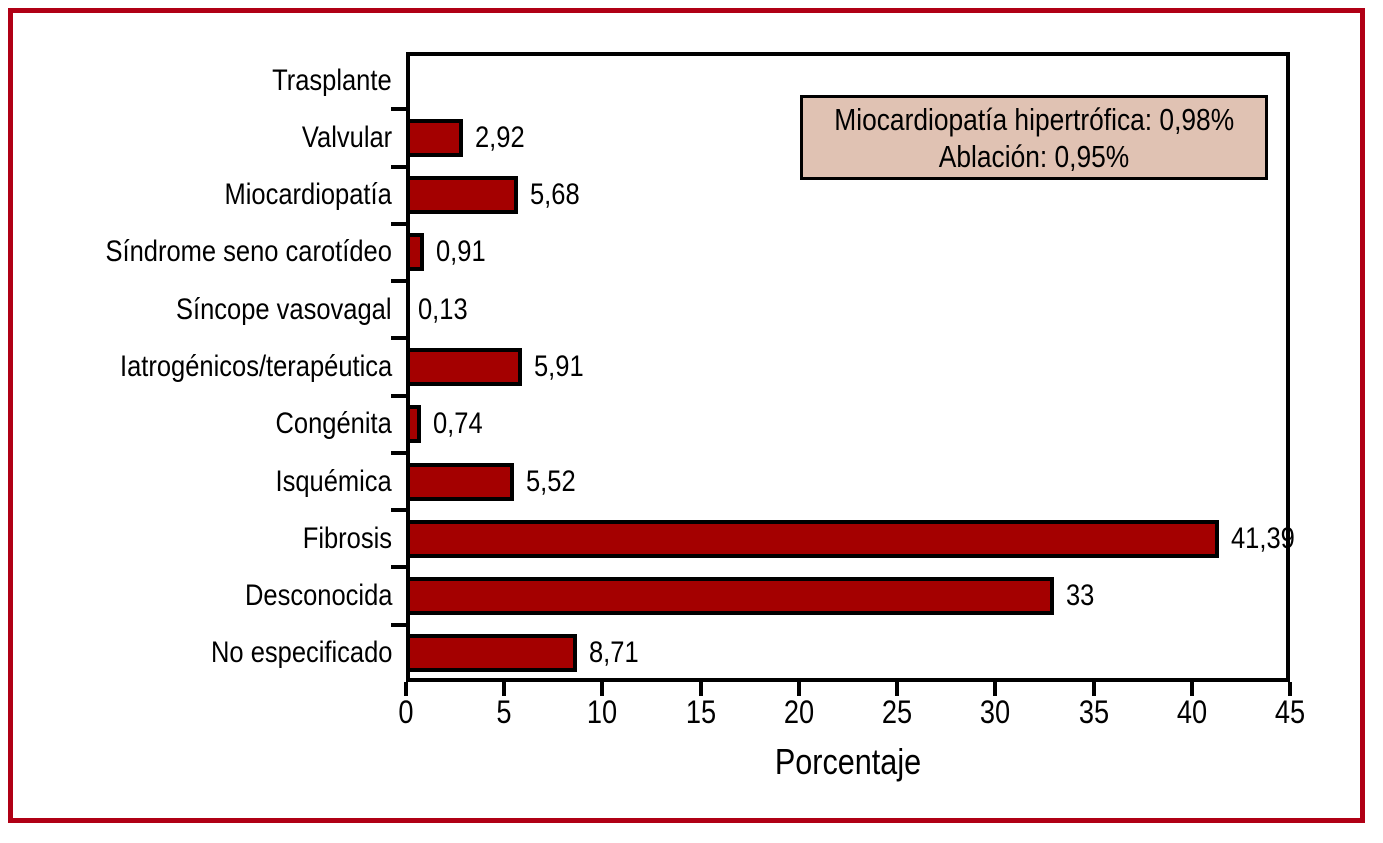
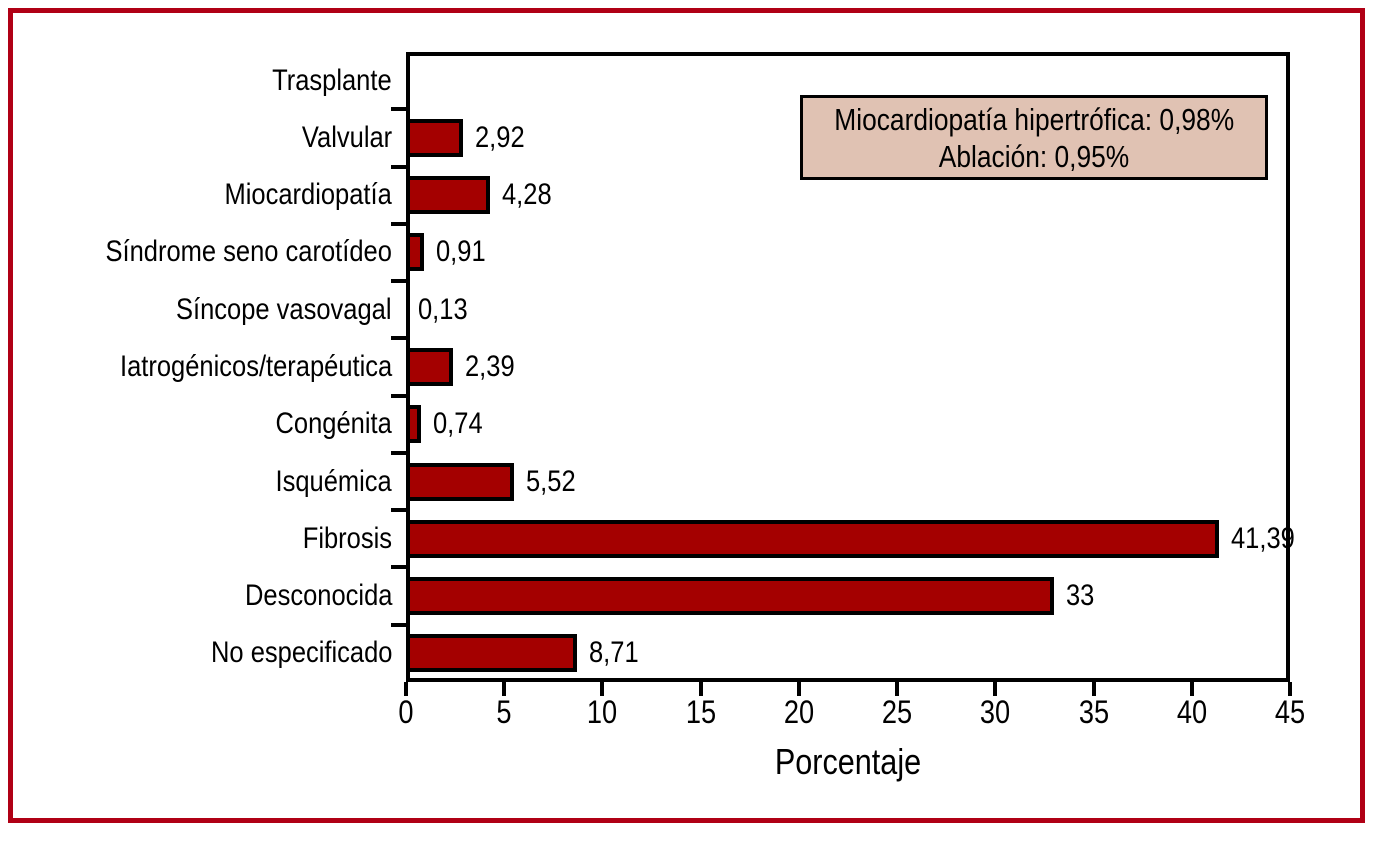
Miocardiopatía: 5,68 -> 4,28
Iatrogénicos/terapéutica: 5,91 -> 2,39
